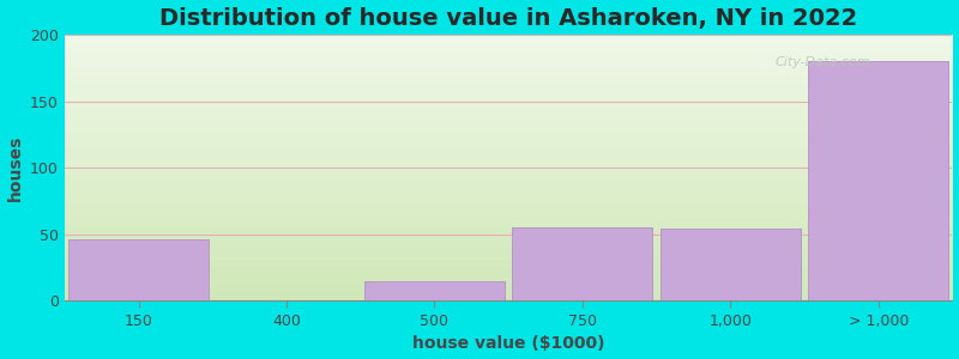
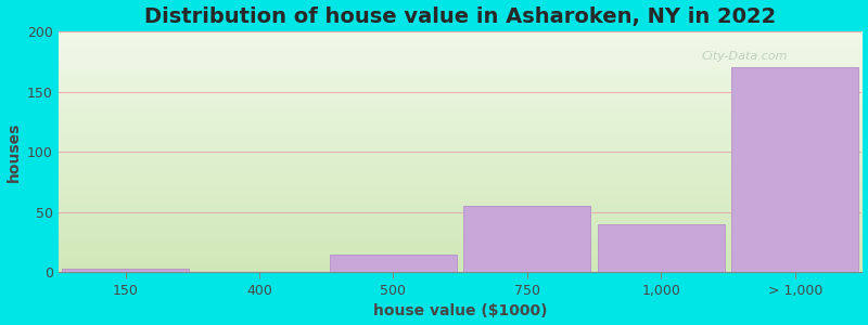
150: 46 -> 3
1,000: 54 -> 40
> 1,000: 180 -> 170
